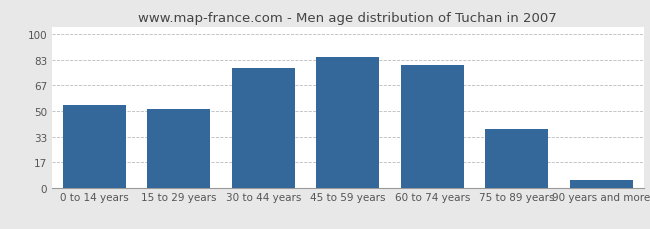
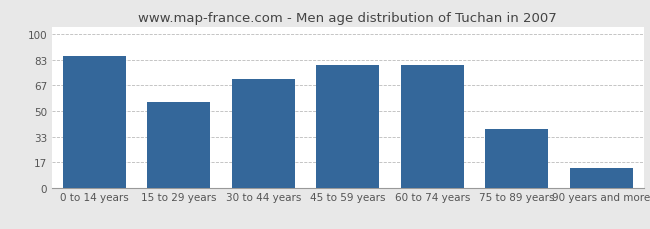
0 to 14 years: 54 -> 86
15 to 29 years: 51 -> 56
30 to 44 years: 78 -> 71
45 to 59 years: 85 -> 80
90 years and more: 5 -> 13
